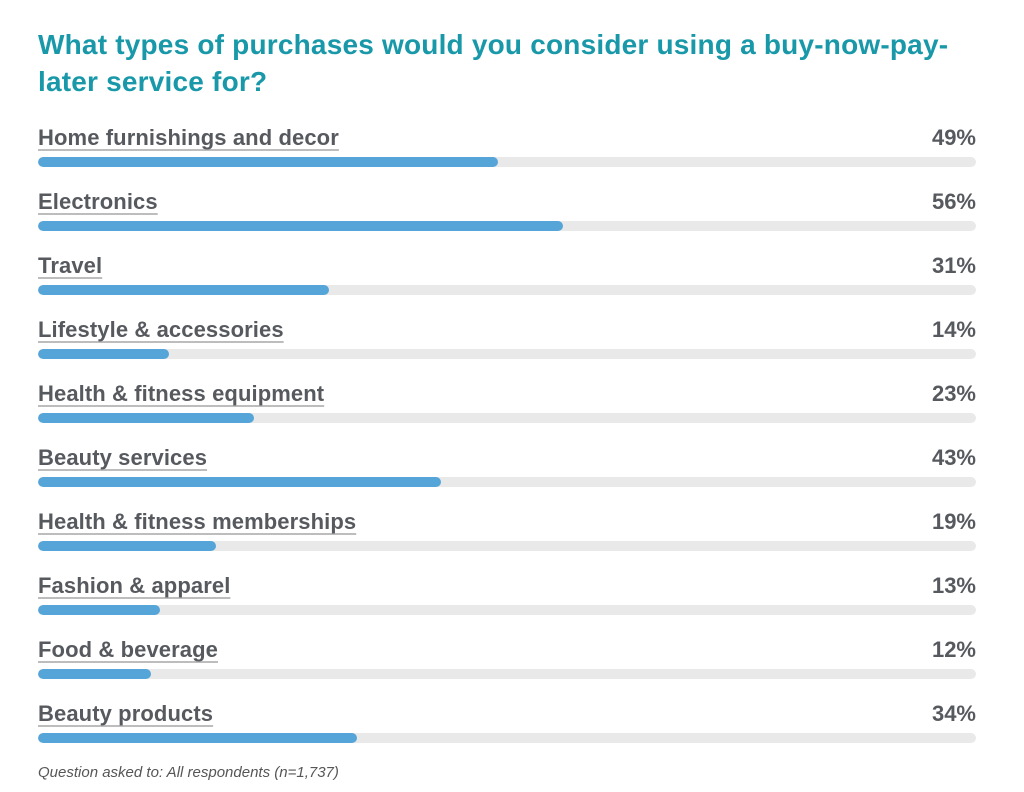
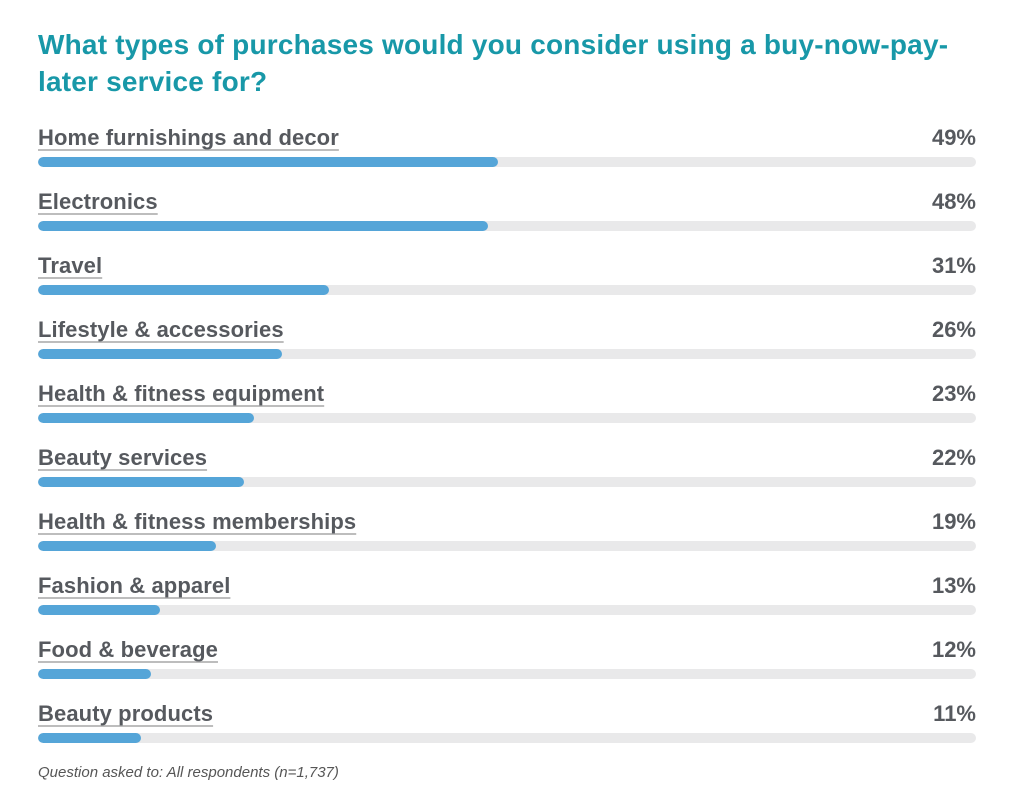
Electronics: 56% -> 48%
Lifestyle & accessories: 14% -> 26%
Beauty services: 43% -> 22%
Beauty products: 34% -> 11%
